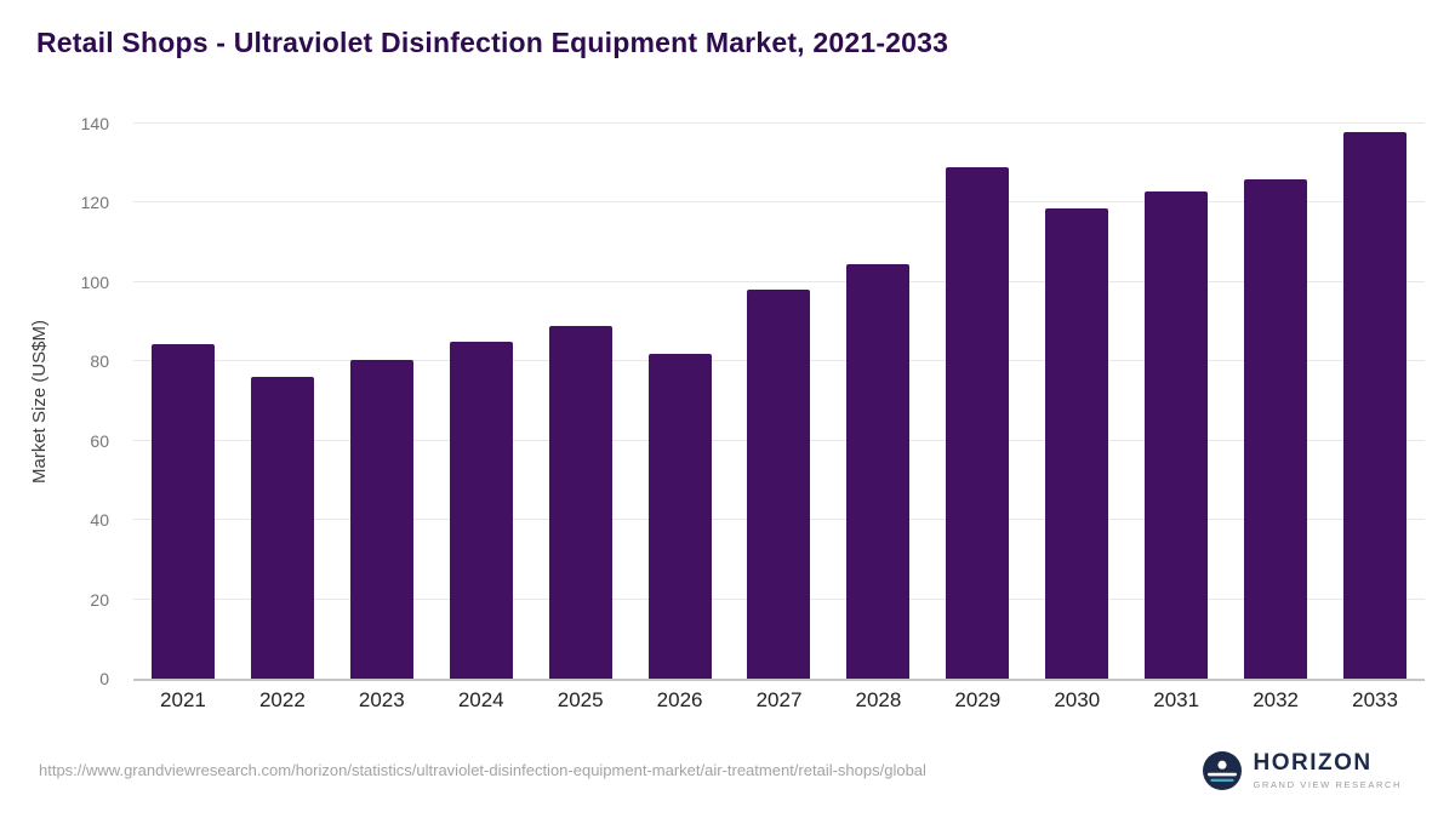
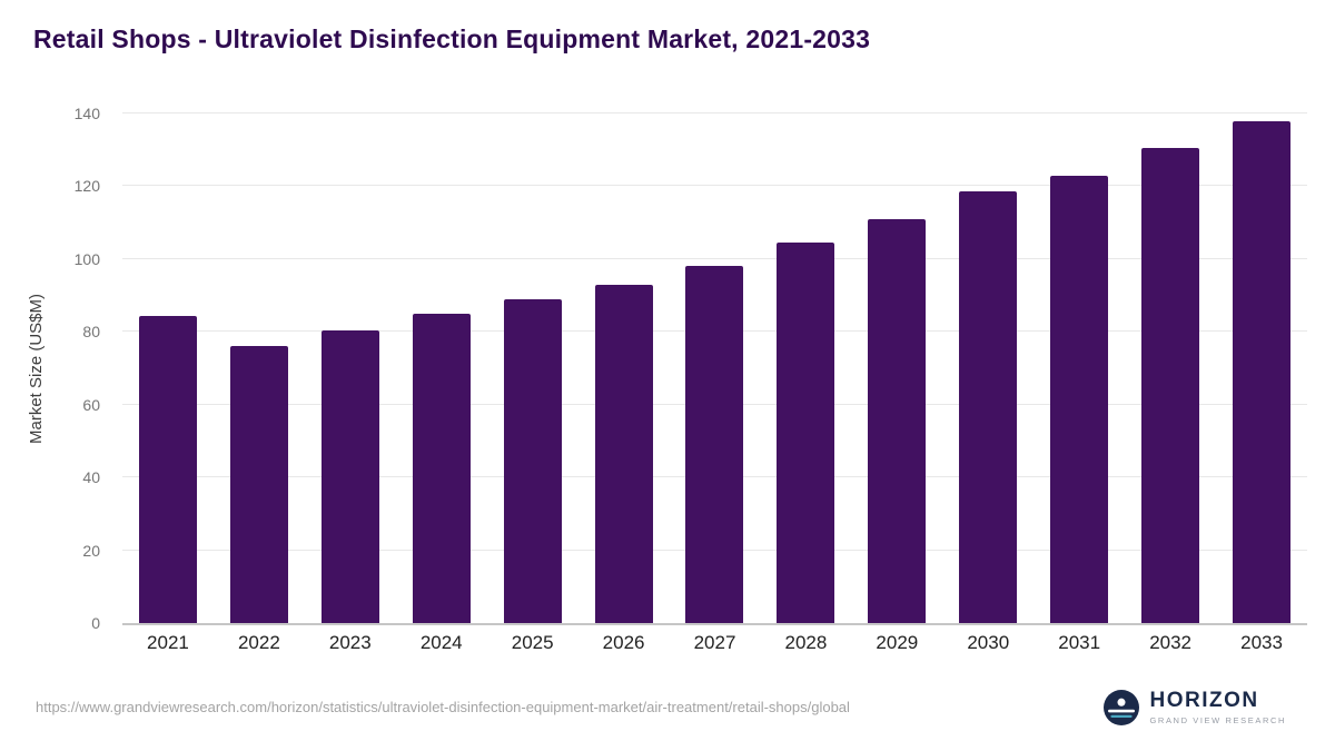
2026: 82 -> 93
2029: 129 -> 111
2032: 126 -> 130
